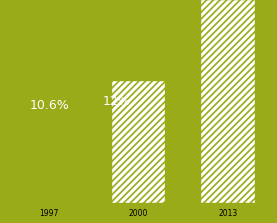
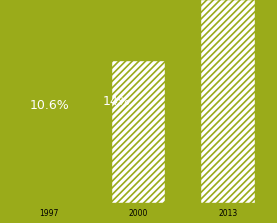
2000: 12% -> 14%
